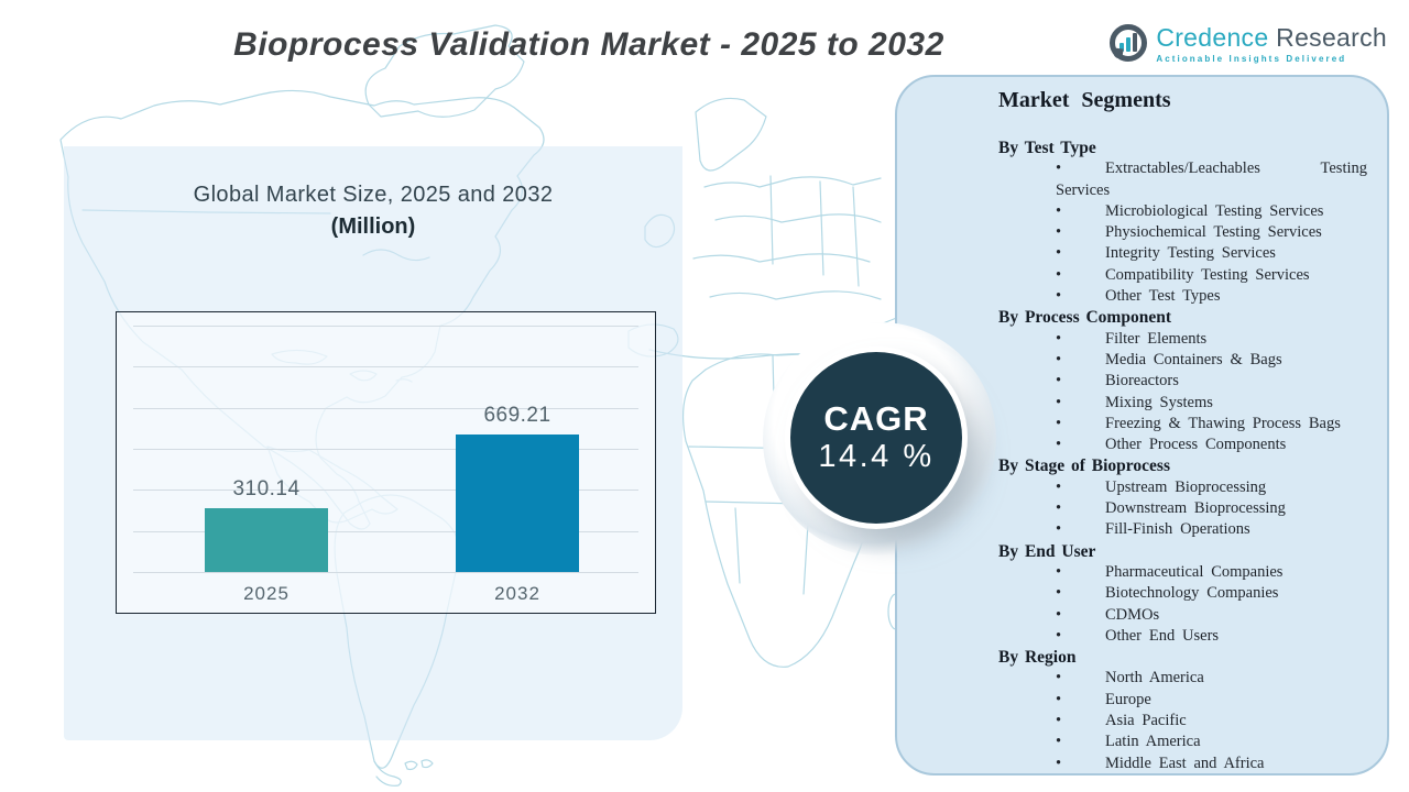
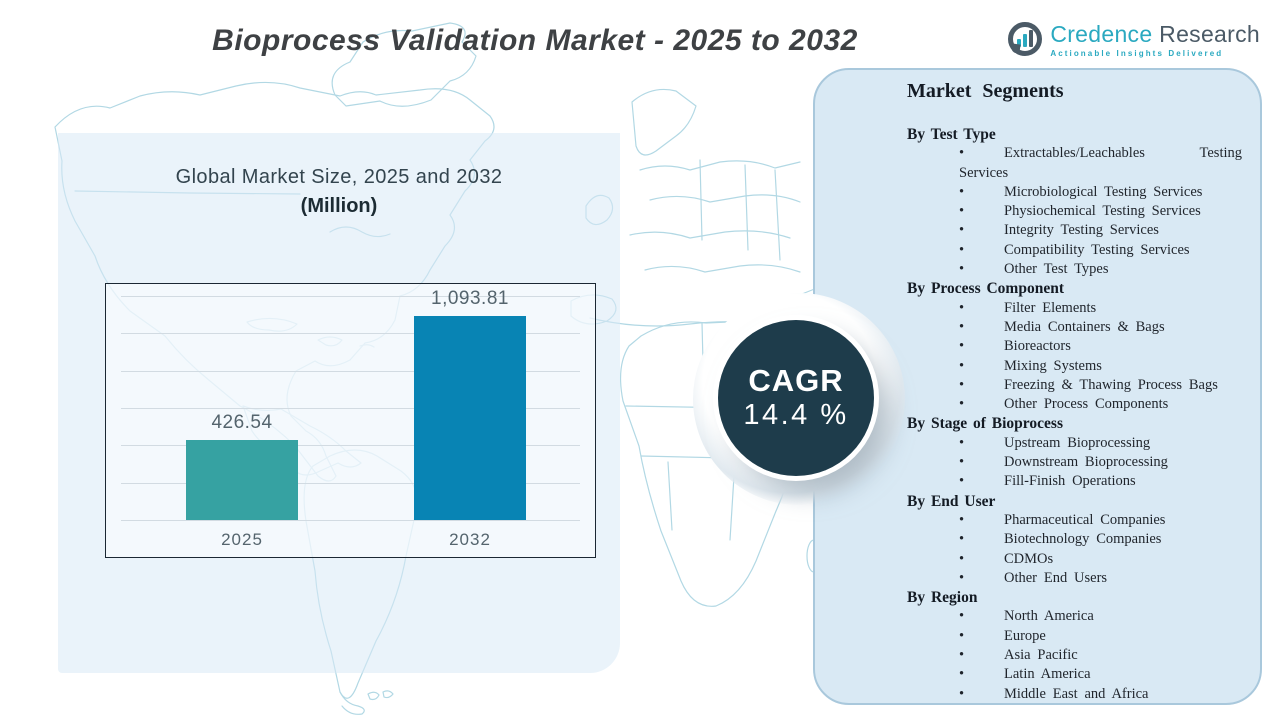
2025: 310.14 -> 426.54
2032: 669.21 -> 1,093.81
